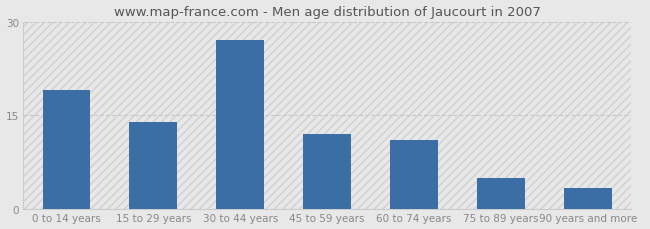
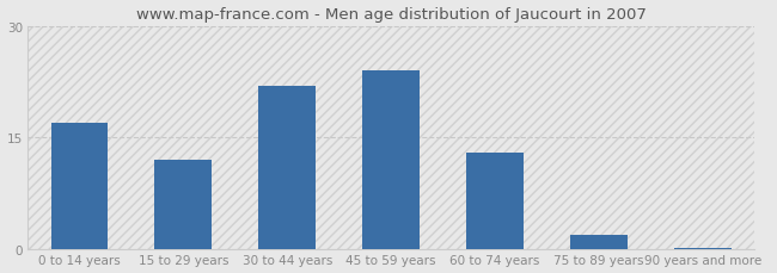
0 to 14 years: 19.0 -> 17.0
15 to 29 years: 14.0 -> 12.0
30 to 44 years: 27.0 -> 22.0
45 to 59 years: 12.0 -> 24.0
60 to 74 years: 11.0 -> 13.0
75 to 89 years: 5.0 -> 2.0
90 years and more: 3.4 -> 0.2
